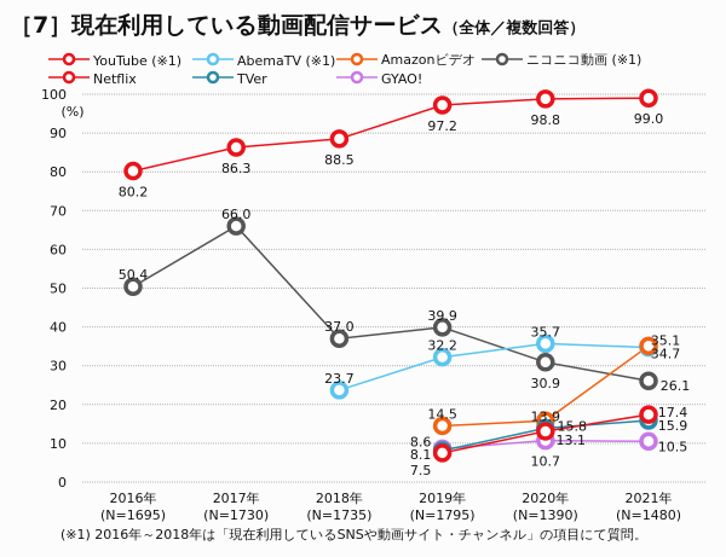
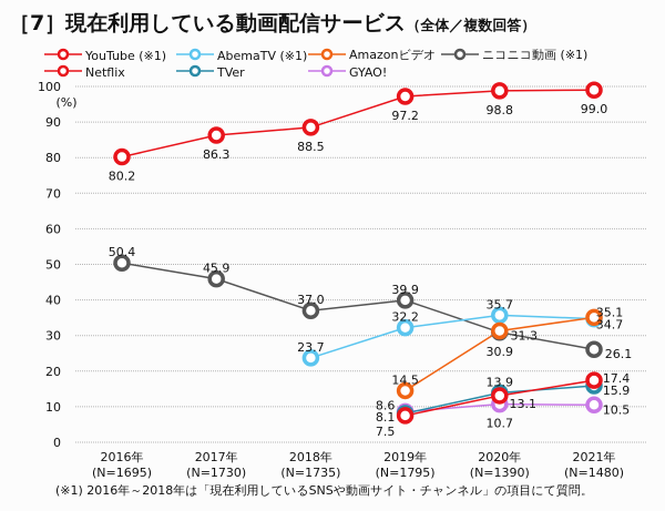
ニコニコ動画 (※1)/2017年: 66.0 -> 45.9
Amazonビデオ/2020年: 15.8 -> 31.3
